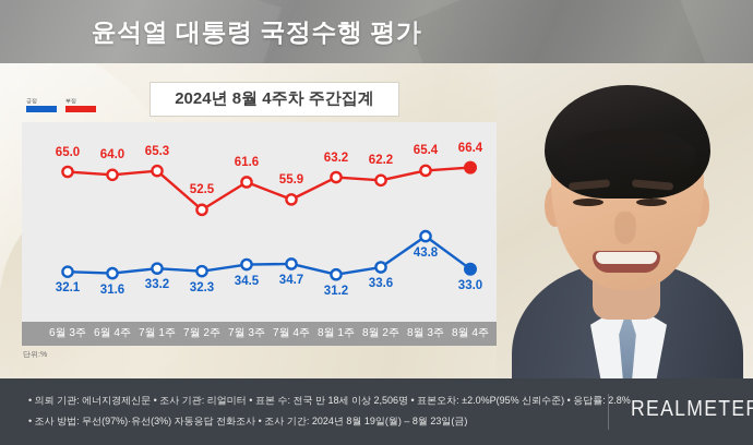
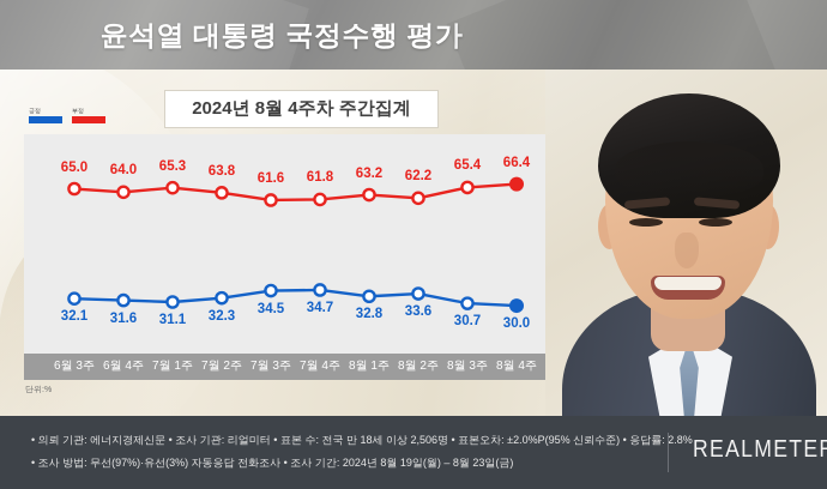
긍정/7월 1주: 33.2 -> 31.1
부정/7월 2주: 52.5 -> 63.8
부정/7월 4주: 55.9 -> 61.8
긍정/8월 1주: 31.2 -> 32.8
긍정/8월 3주: 43.8 -> 30.7
긍정/8월 4주: 33.0 -> 30.0
